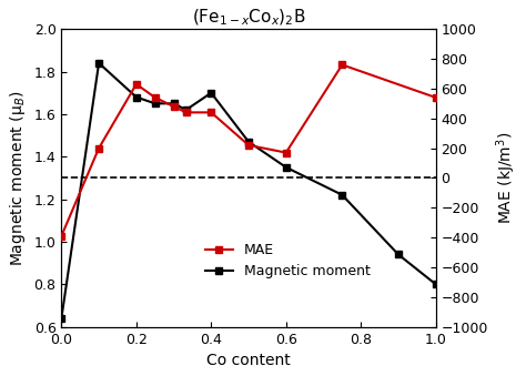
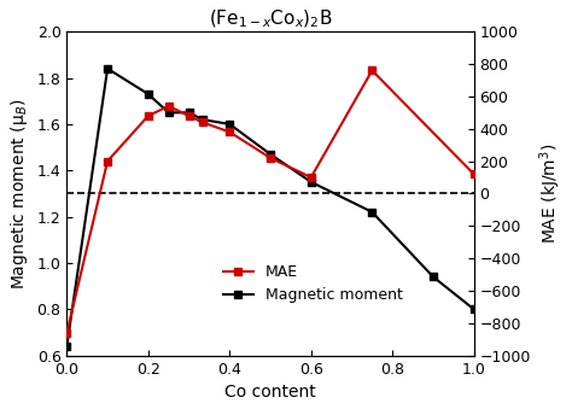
MAE/0.0: -390 -> -860
Magnetic moment/0.2: 1.68 -> 1.73
MAE/0.2: 630 -> 480
Magnetic moment/0.4: 1.70 -> 1.60
MAE/0.4: 440 -> 380
MAE/0.6: 170 -> 100
MAE/1.0: 540 -> 120
